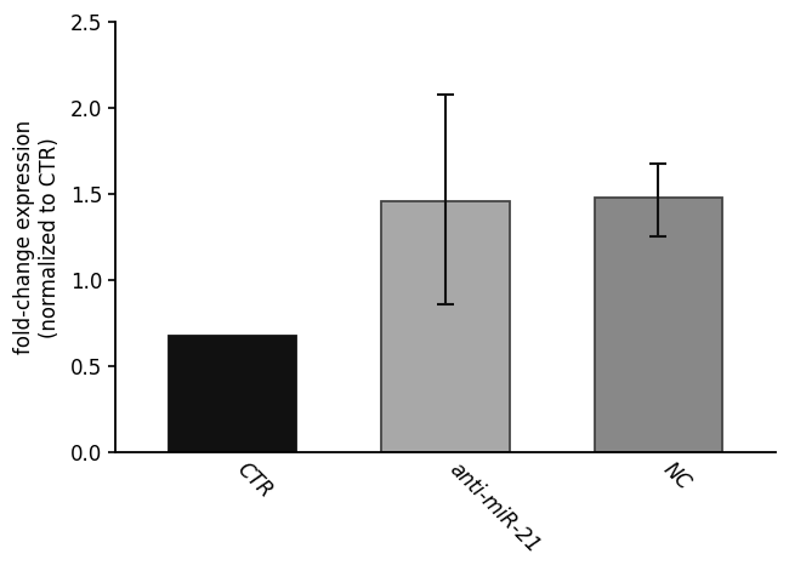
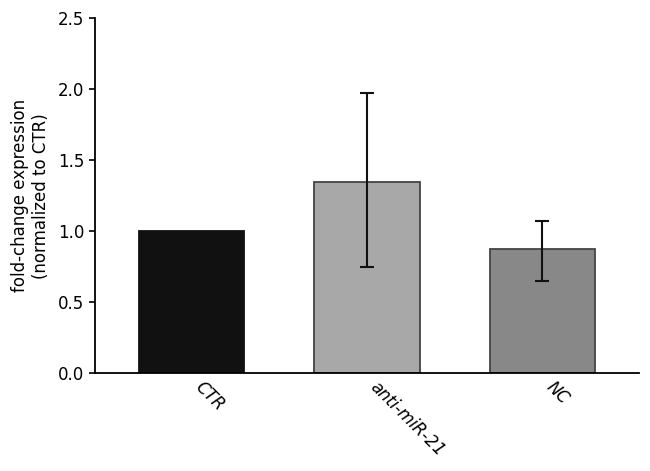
CTR: 0.68 -> 1.00
anti-miR-21: 1.46 -> 1.35
NC: 1.48 -> 0.88
